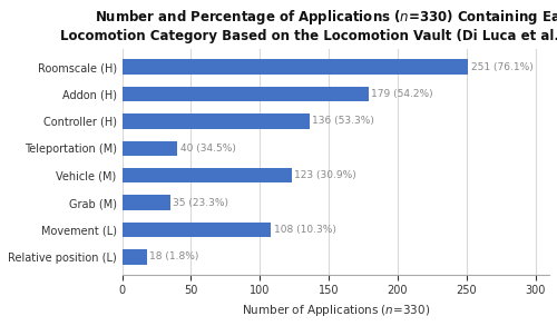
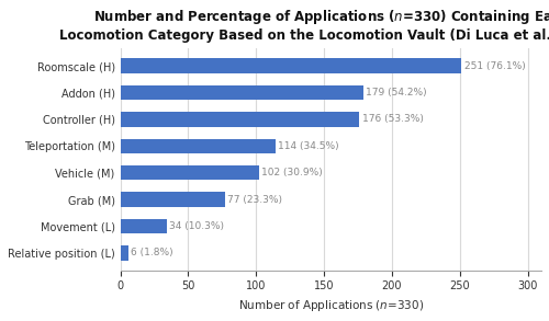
Controller (H): 136 -> 176
Teleportation (M): 40 -> 114
Vehicle (M): 123 -> 102
Grab (M): 35 -> 77
Movement (L): 108 -> 34
Relative position (L): 18 -> 6
